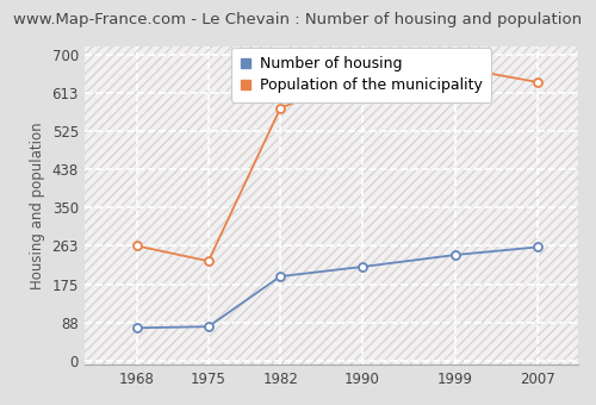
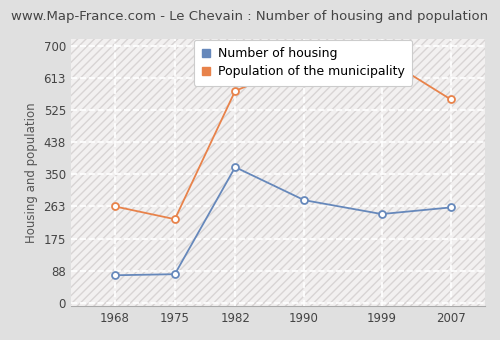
Number of housing/1982: 193 -> 370
Number of housing/1990: 215 -> 280
Population of the municipality/2007: 638 -> 555
